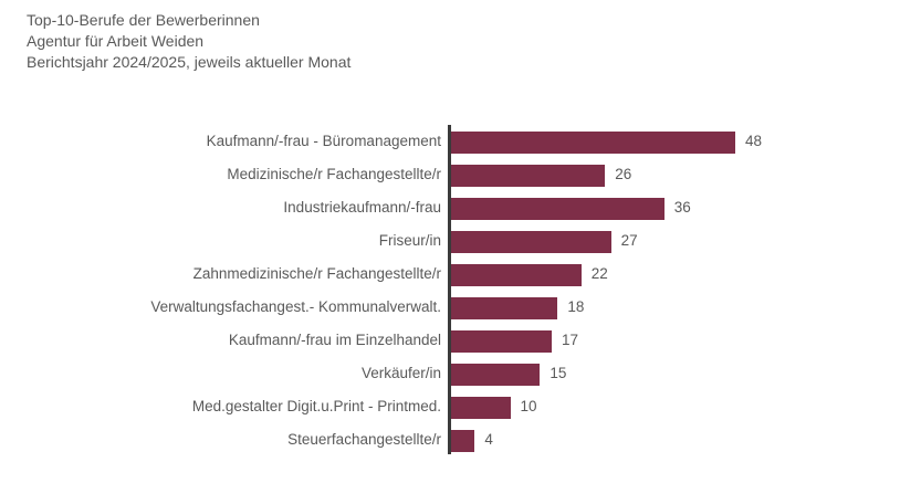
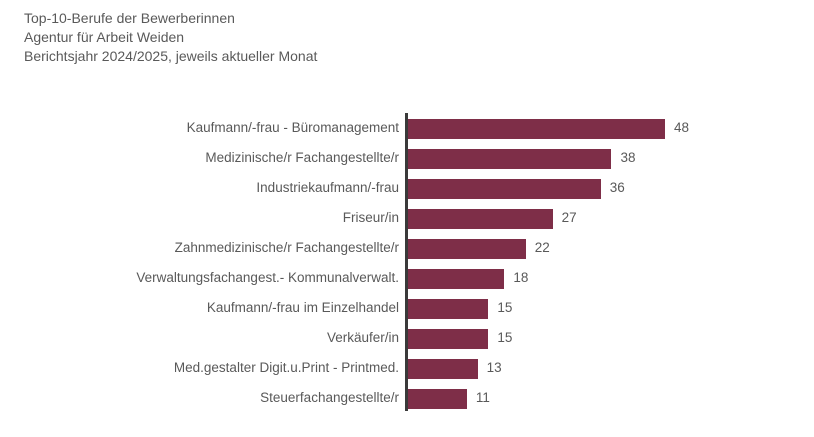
Medizinische/r Fachangestellte/r: 26 -> 38
Kaufmann/-frau im Einzelhandel: 17 -> 15
Med.gestalter Digit.u.Print - Printmed.: 10 -> 13
Steuerfachangestellte/r: 4 -> 11
